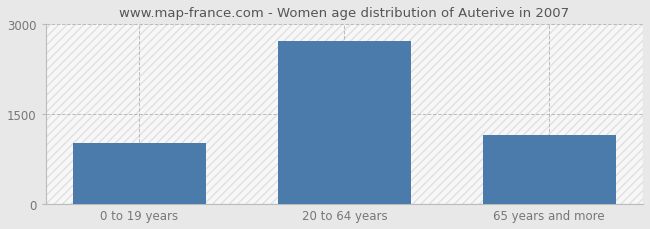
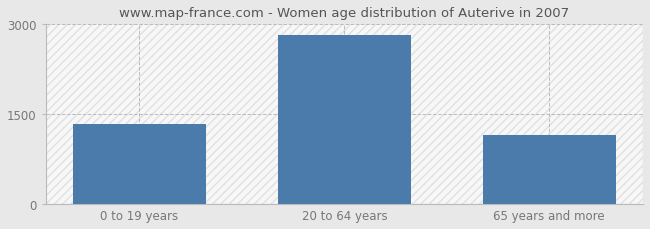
0 to 19 years: 1020 -> 1340
20 to 64 years: 2720 -> 2820
